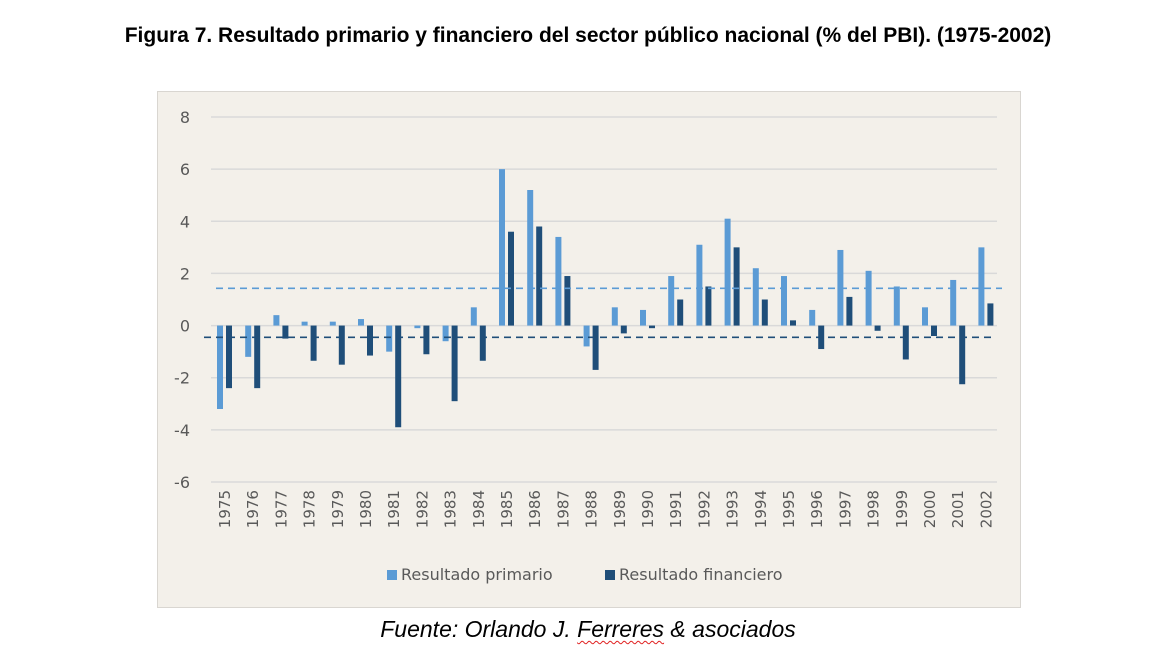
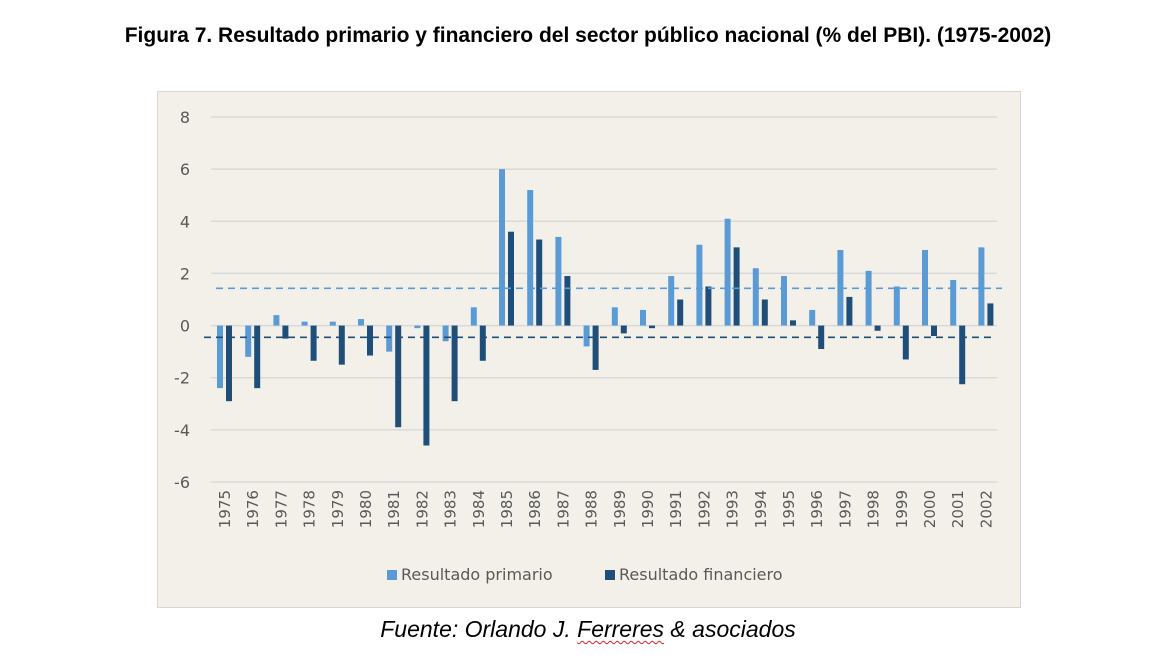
Resultado primario/1975: -3.2 -> -2.4
Resultado financiero/1975: -2.4 -> -2.9
Resultado financiero/1982: -1.1 -> -4.6
Resultado financiero/1986: 3.8 -> 3.3
Resultado primario/2000: 0.7 -> 2.9
